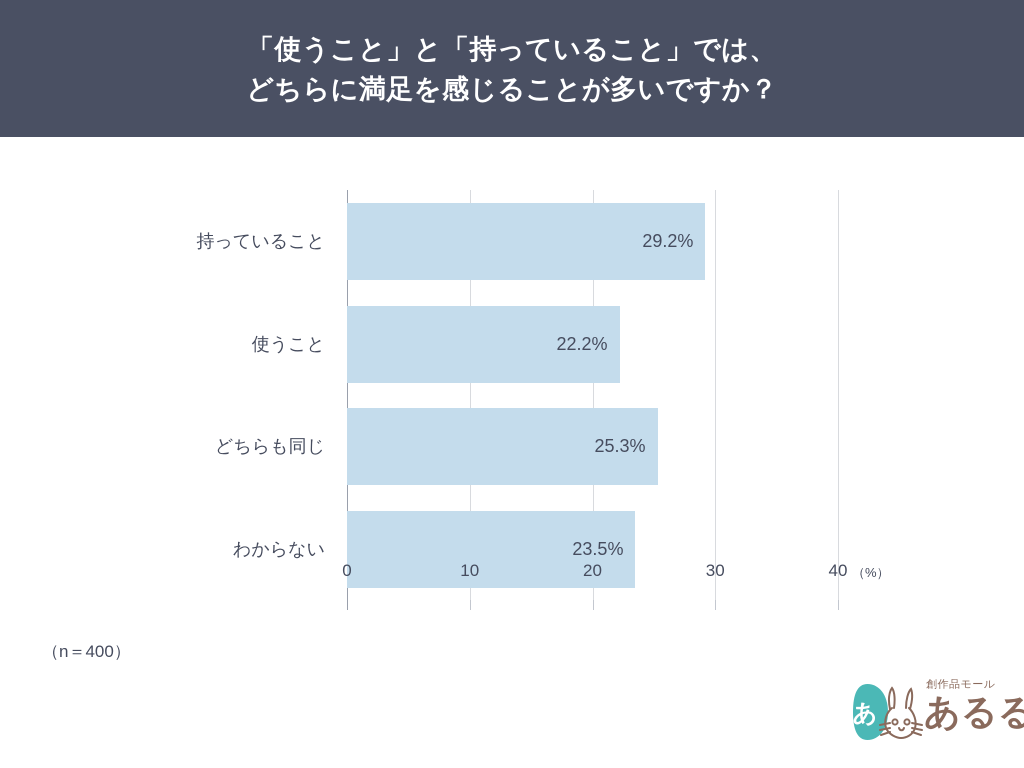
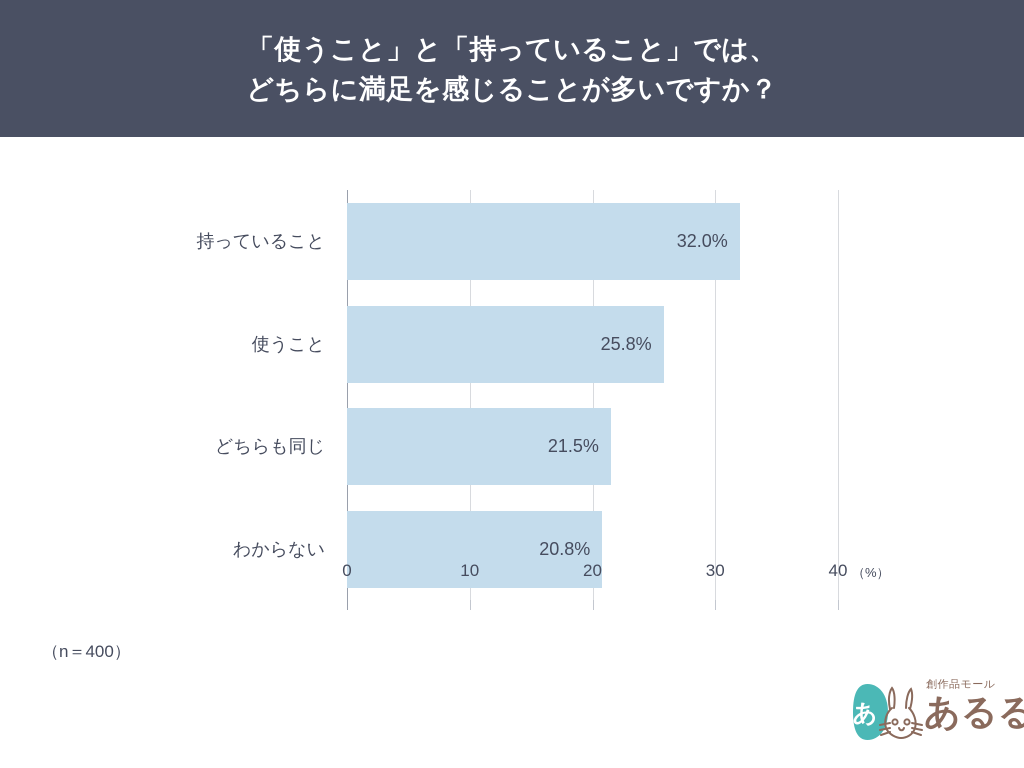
持っていること: 29.2% -> 32.0%
使うこと: 22.2% -> 25.8%
どちらも同じ: 25.3% -> 21.5%
わからない: 23.5% -> 20.8%
